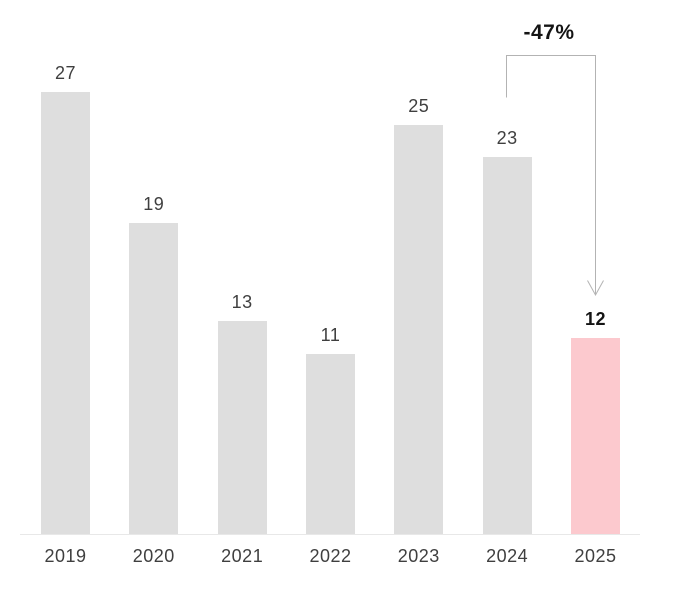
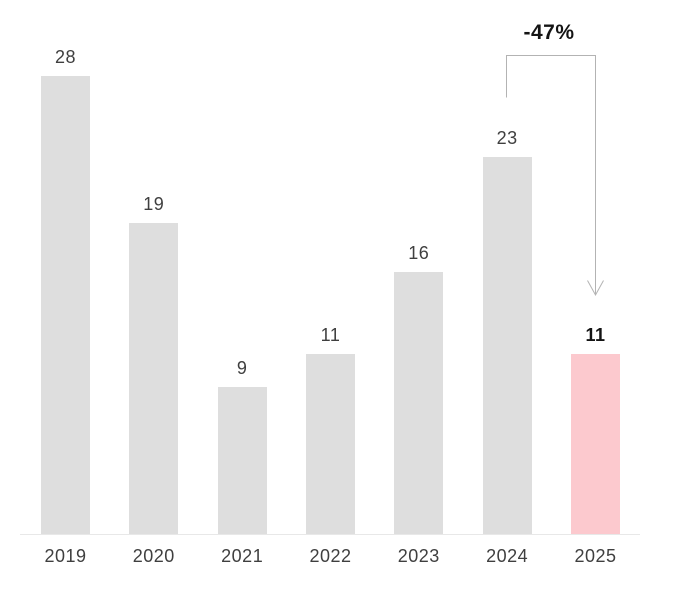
2019: 27 -> 28
2021: 13 -> 9
2023: 25 -> 16
2025: 12 -> 11
